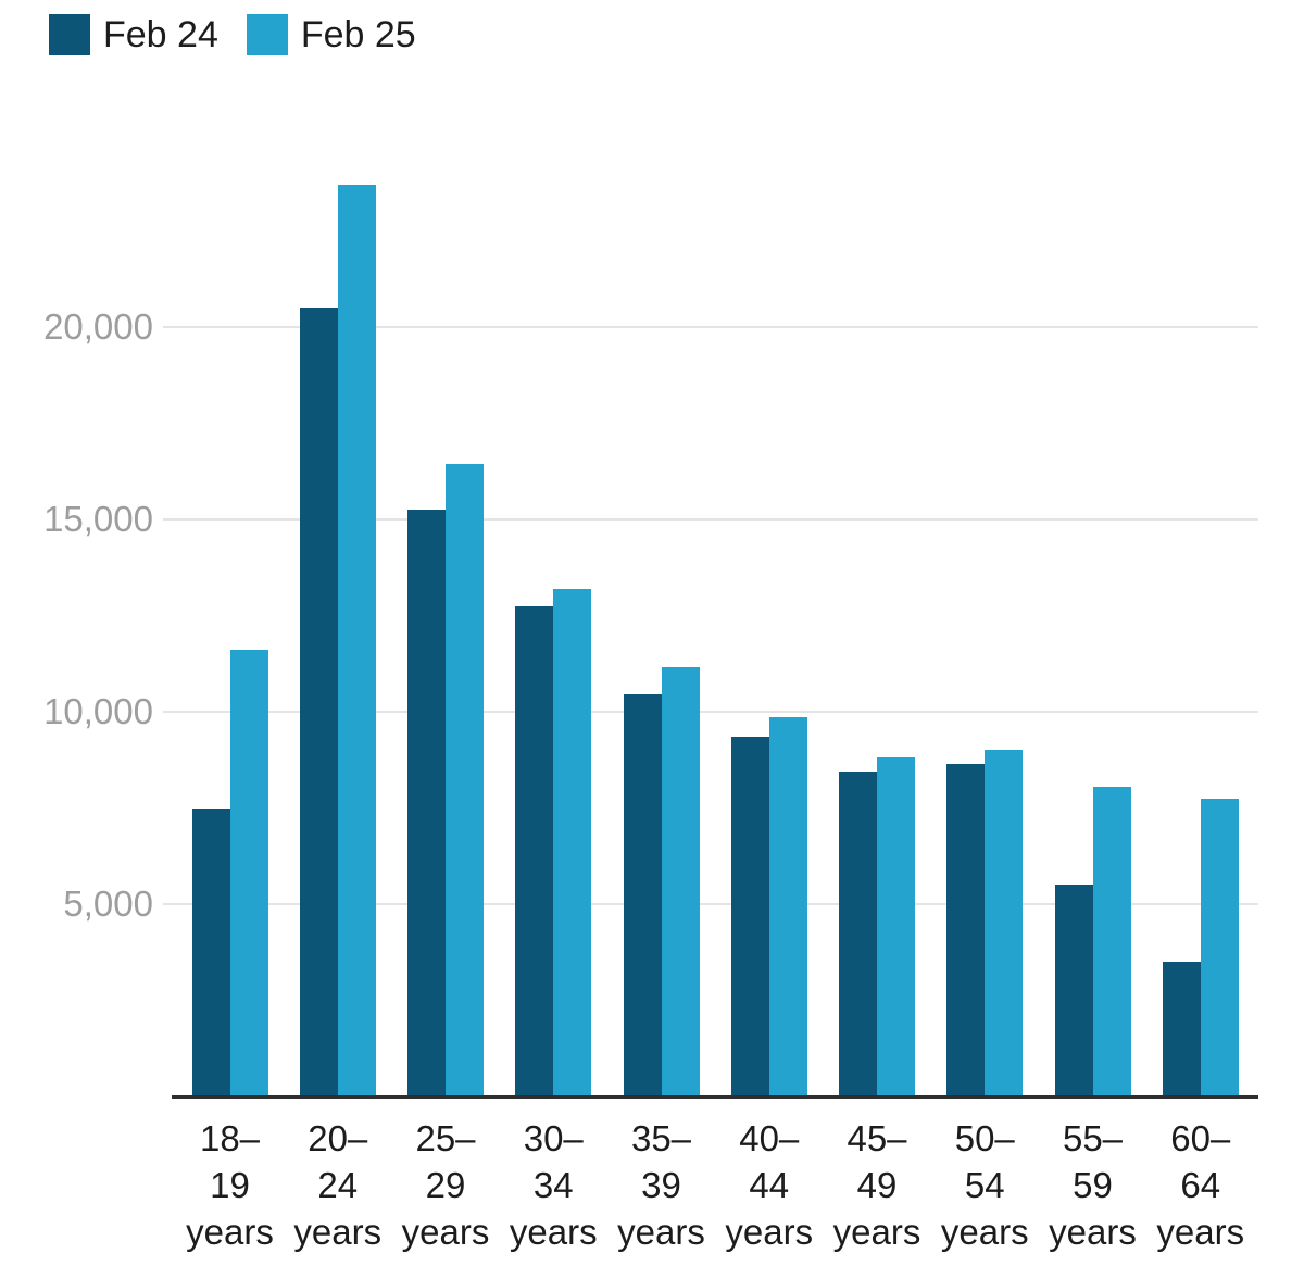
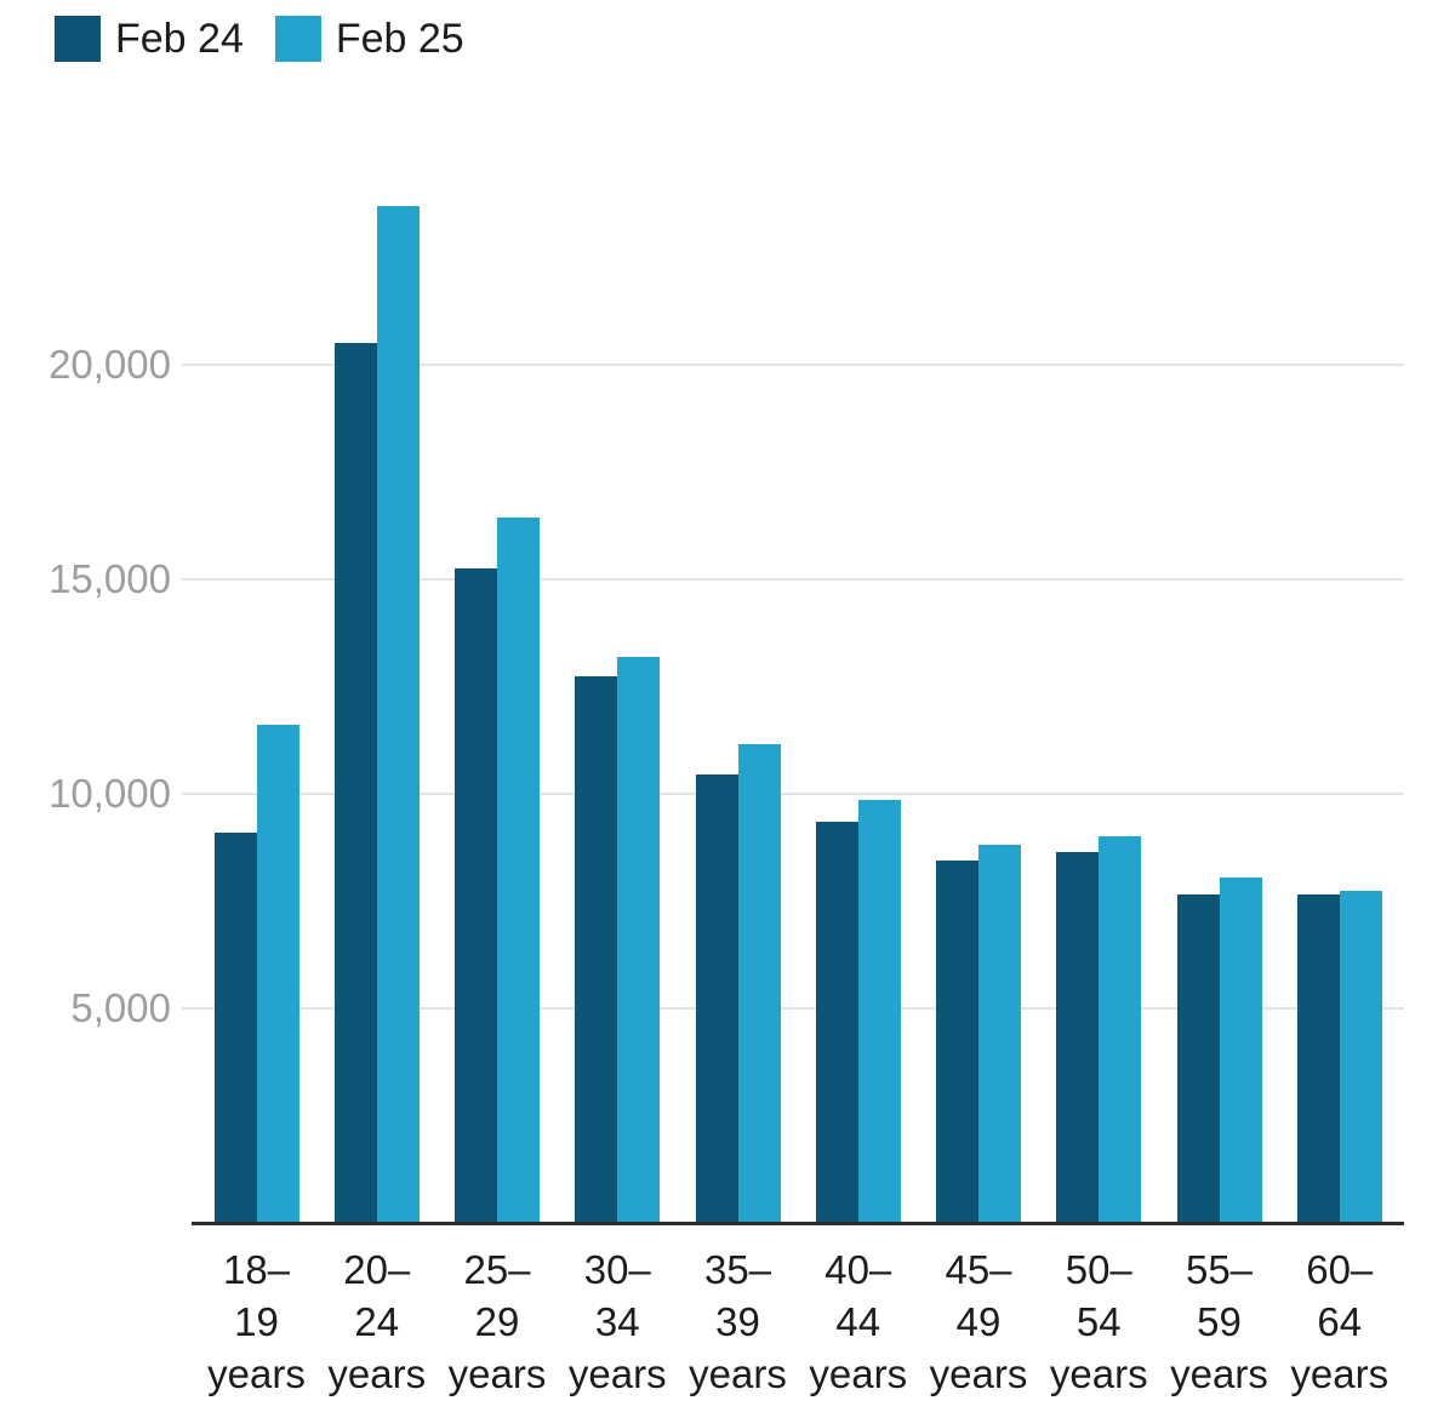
Feb 24/18–19 years: 7500 -> 9100
Feb 24/55–59 years: 5500 -> 7600
Feb 24/60–64 years: 3500 -> 7600
